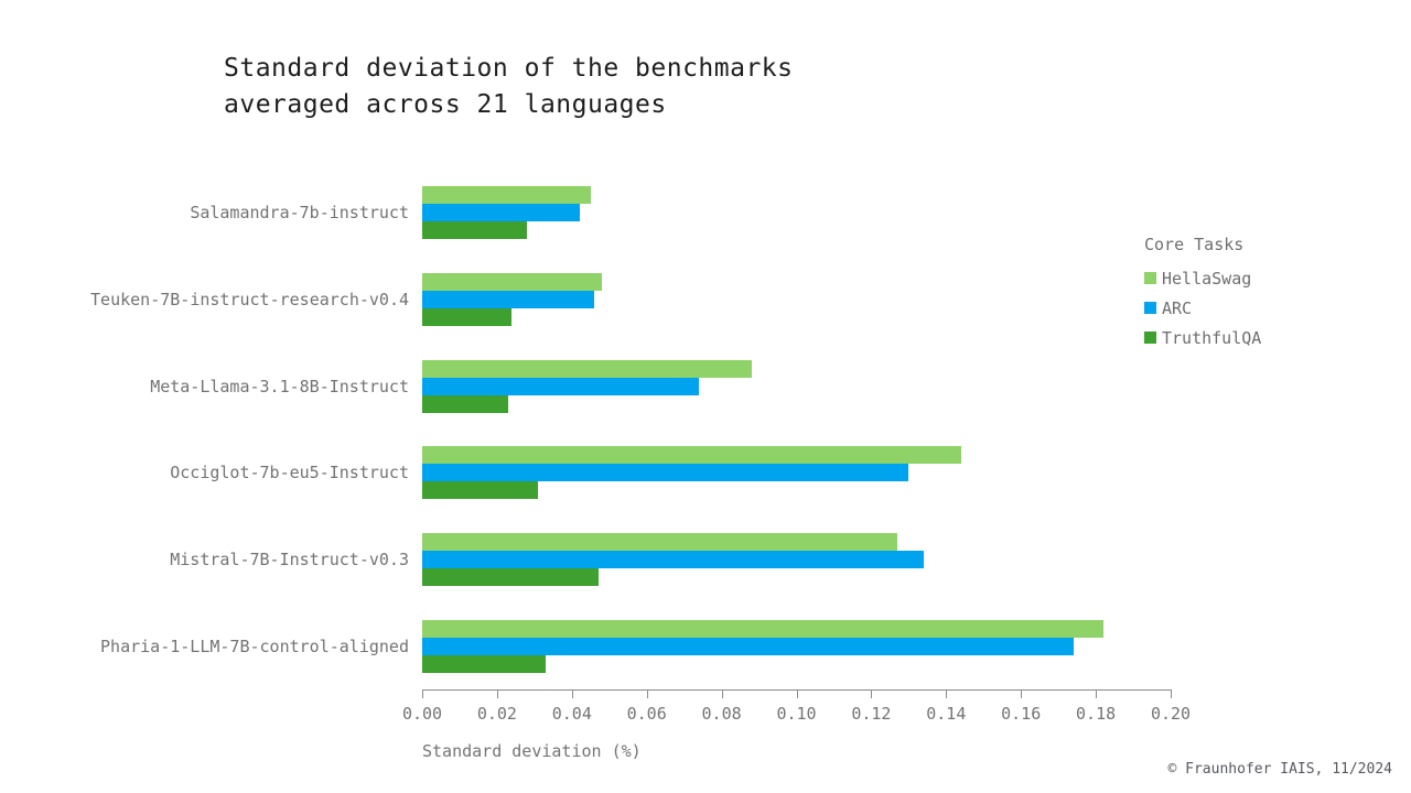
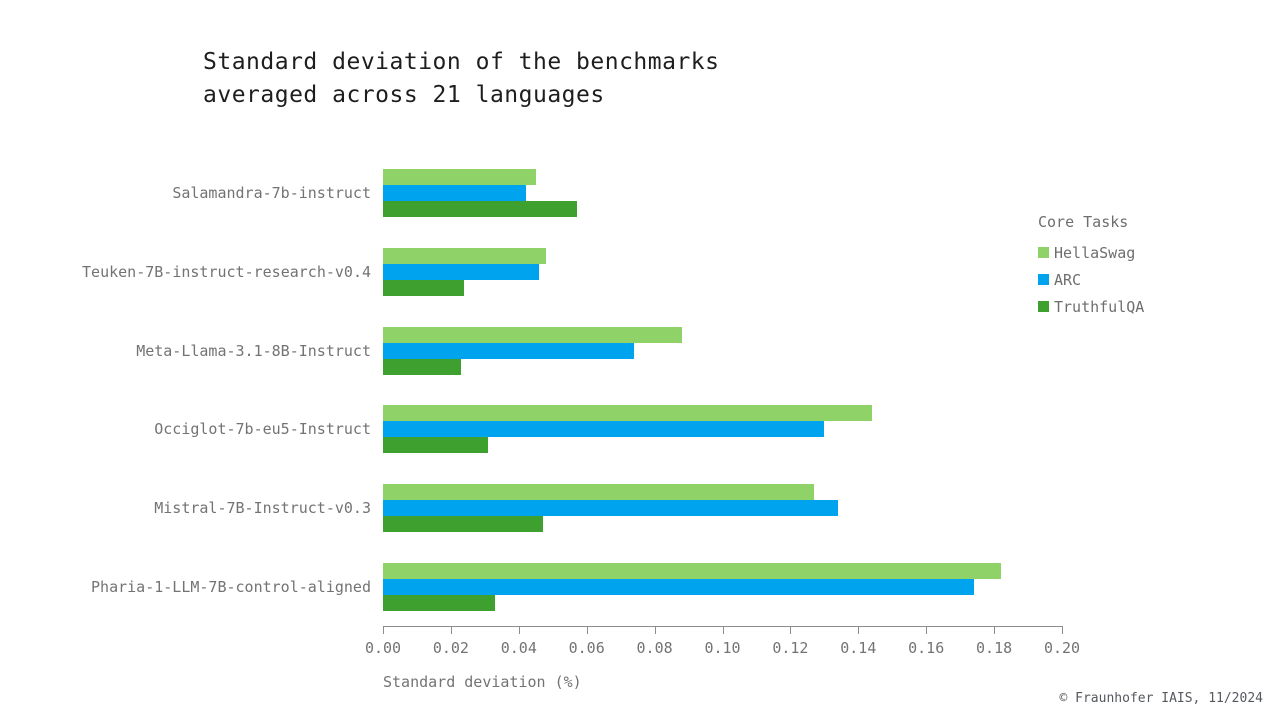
TruthfulQA/Salamandra-7b-instruct: 0.028 -> 0.057
